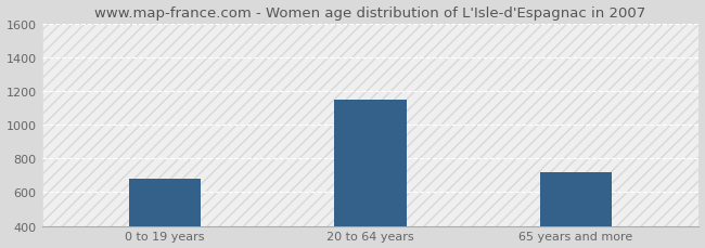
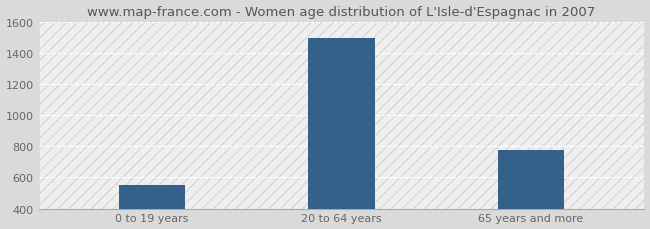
0 to 19 years: 680 -> 550
20 to 64 years: 1150 -> 1490
65 years and more: 720 -> 780
